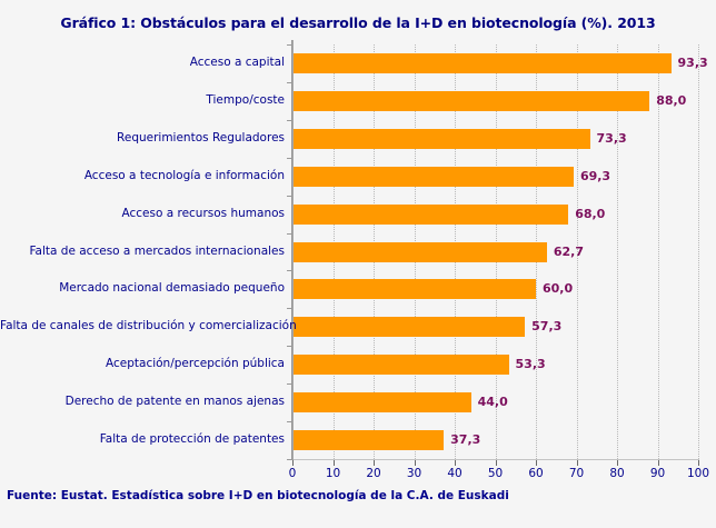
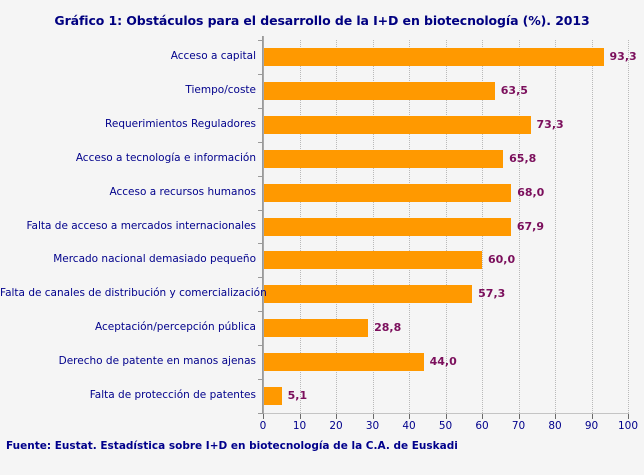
Tiempo/coste: 88,0 -> 63,5
Acceso a tecnología e información: 69,3 -> 65,8
Falta de acceso a mercados internacionales: 62,7 -> 67,9
Aceptación/percepción pública: 53,3 -> 28,8
Falta de protección de patentes: 37,3 -> 5,1
